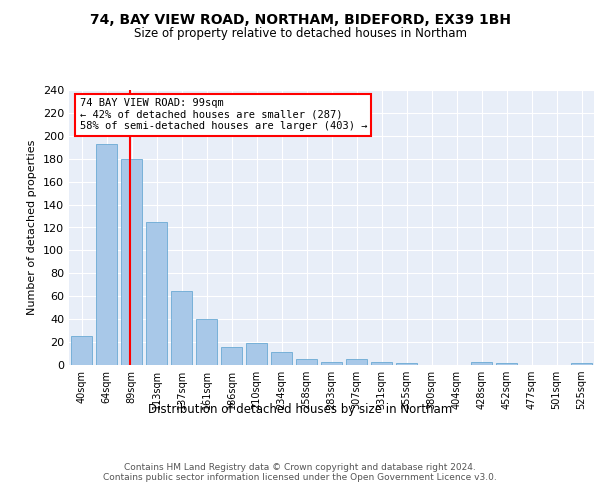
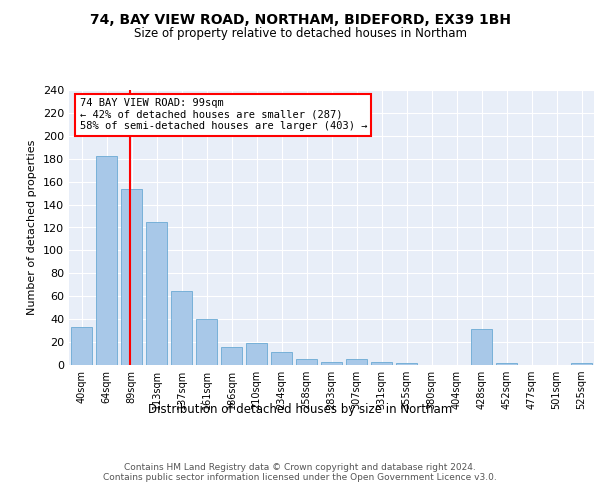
40sqm: 25 -> 33
64sqm: 193 -> 182
89sqm: 180 -> 154
428sqm: 3 -> 31
